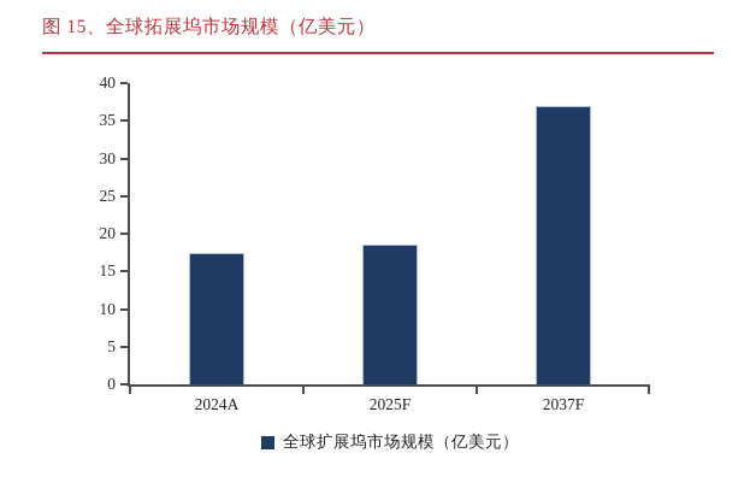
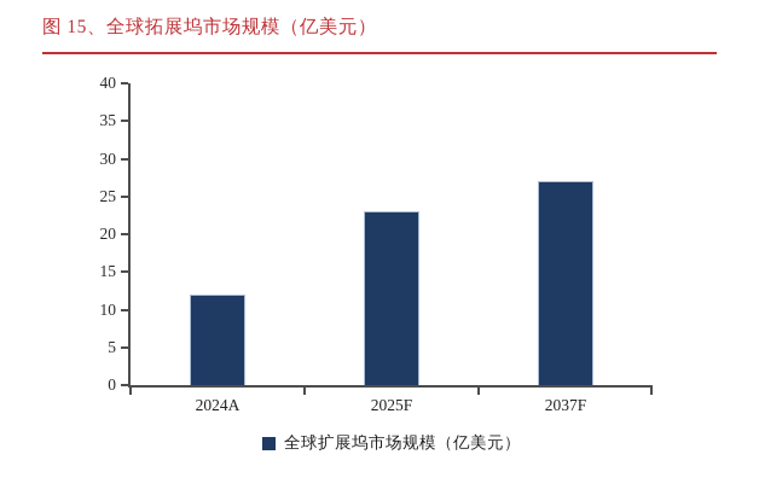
2024A: 18 -> 12
2025F: 19 -> 23
2037F: 37 -> 27
